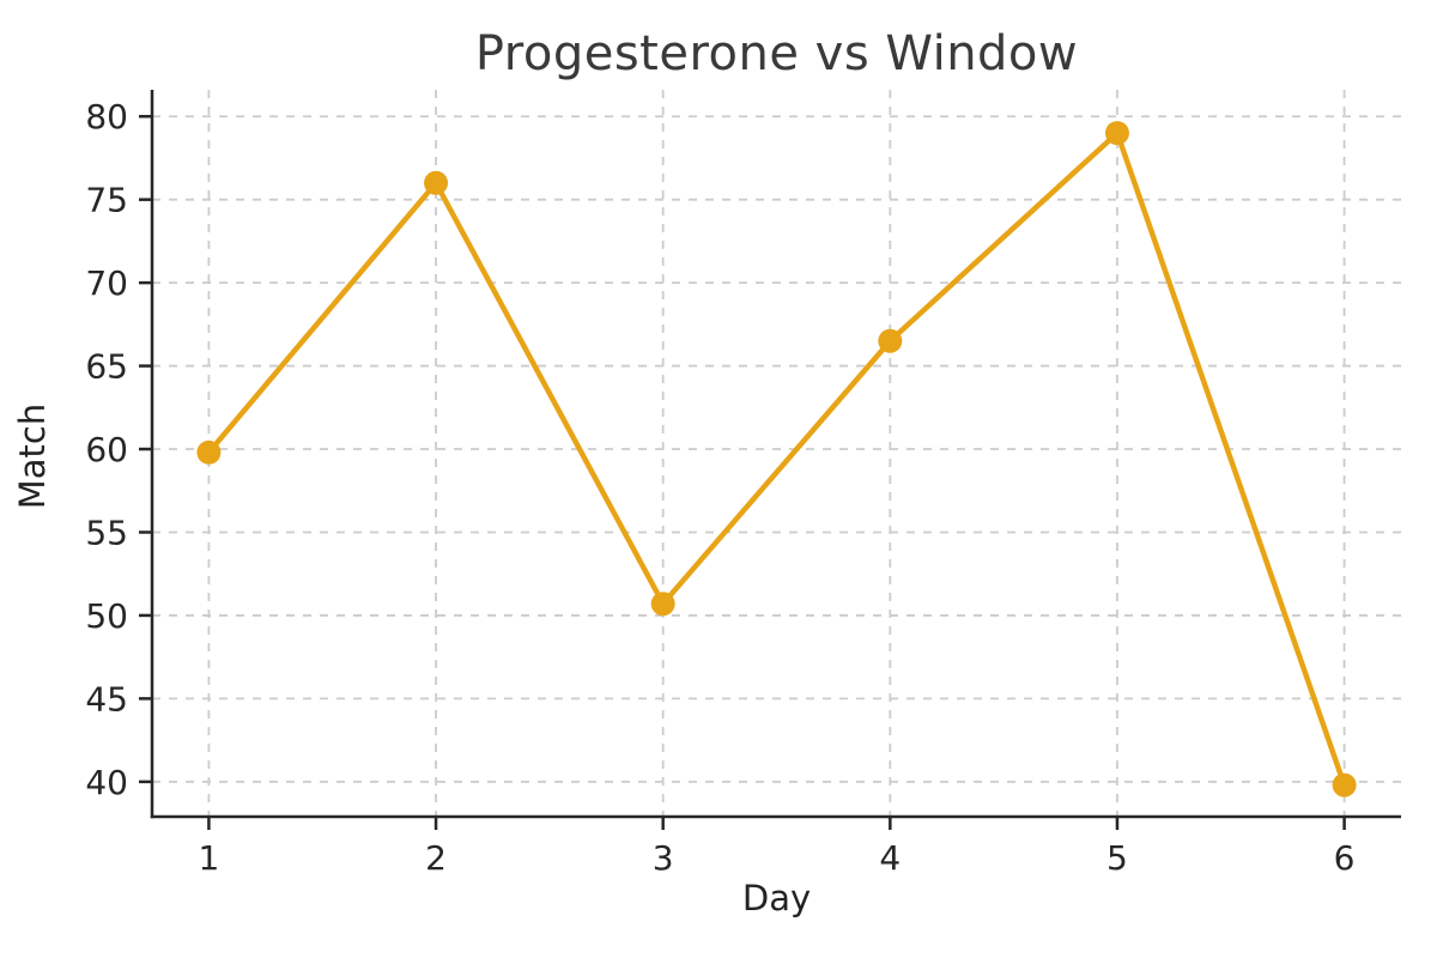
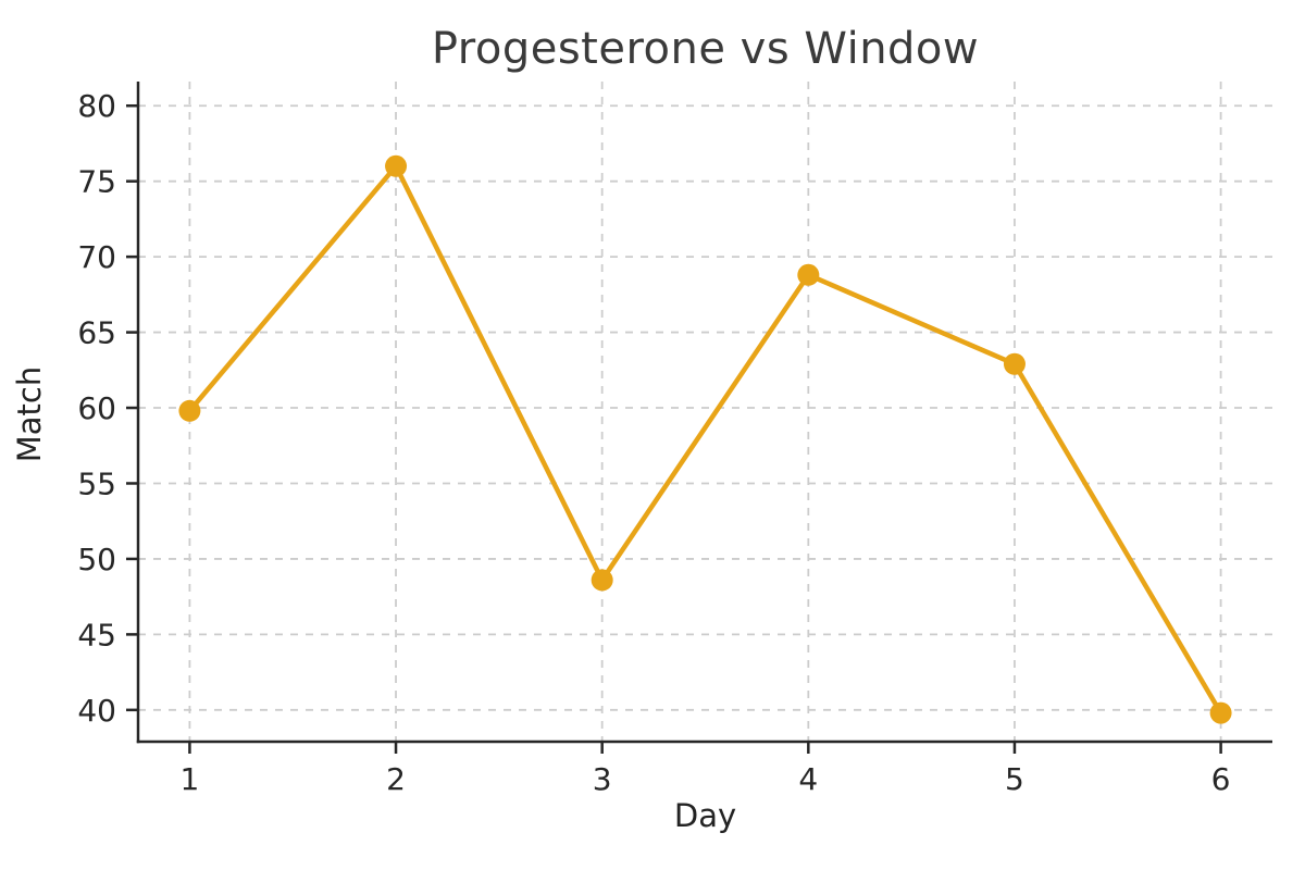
3: 50.7 -> 48.6
4: 66.5 -> 68.8
5: 79.0 -> 62.9
